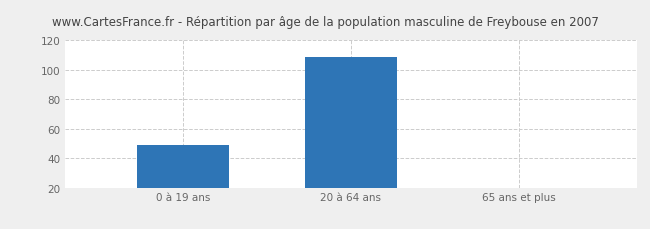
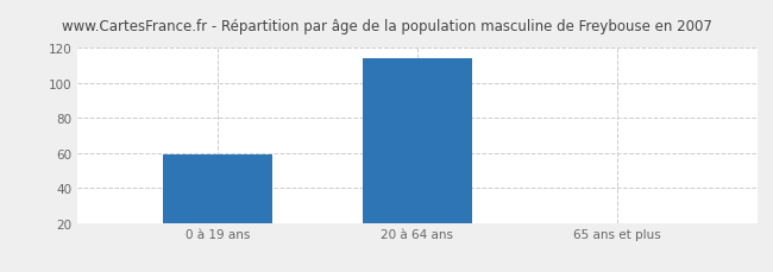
0 à 19 ans: 49 -> 59
20 à 64 ans: 109 -> 114
